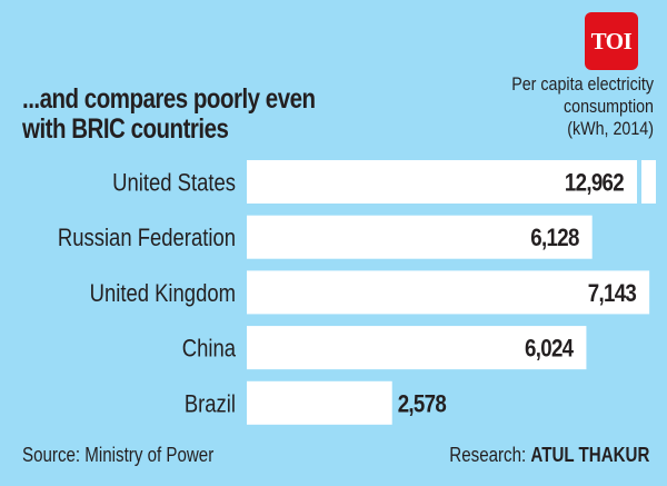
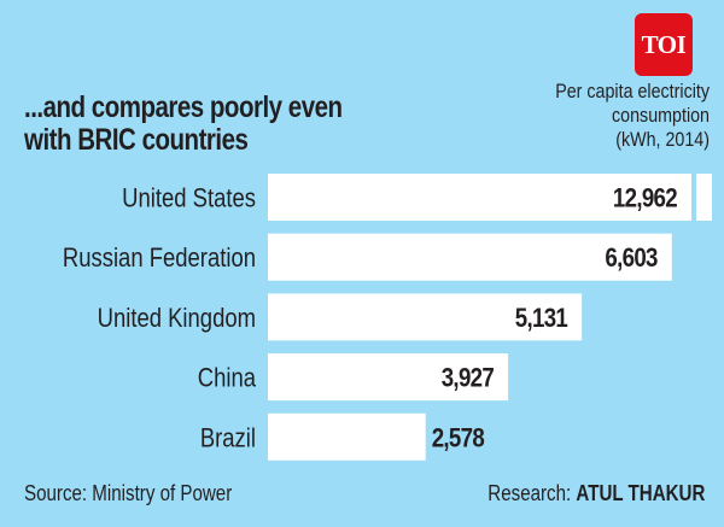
Russian Federation: 6,128 -> 6,603
United Kingdom: 7,143 -> 5,131
China: 6,024 -> 3,927
